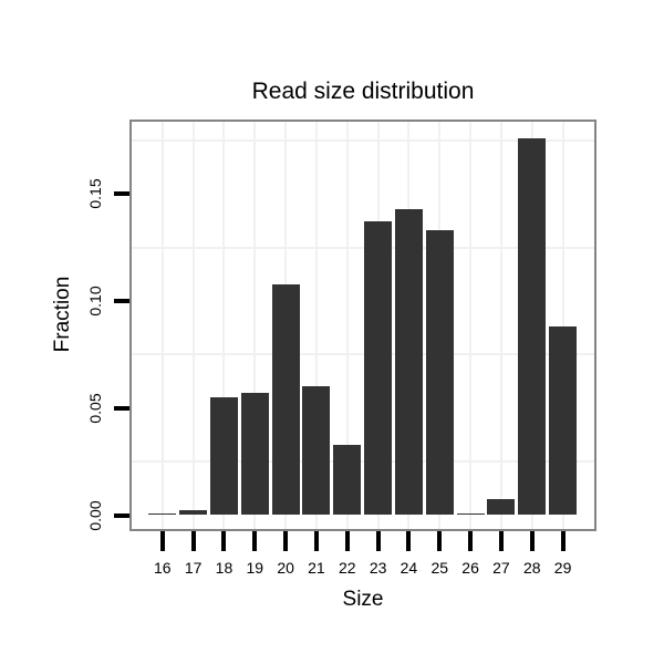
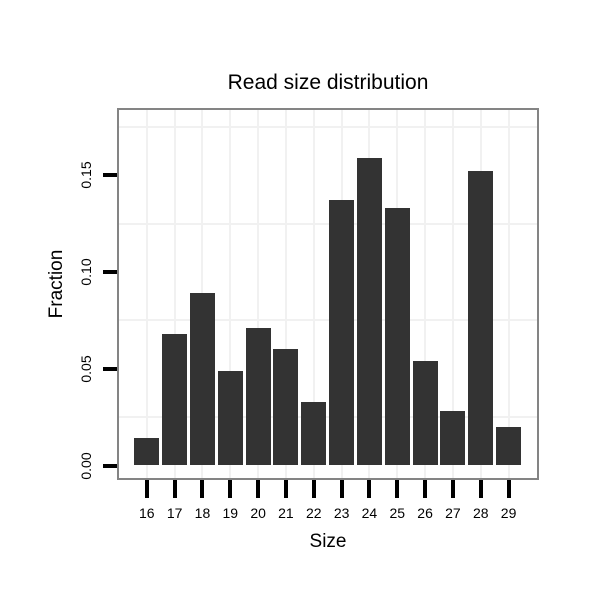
16: 0.001 -> 0.014
17: 0.003 -> 0.068
18: 0.055 -> 0.089
19: 0.057 -> 0.049
20: 0.108 -> 0.071
24: 0.143 -> 0.159
26: 0.001 -> 0.054
27: 0.007 -> 0.028
28: 0.176 -> 0.152
29: 0.088 -> 0.020
